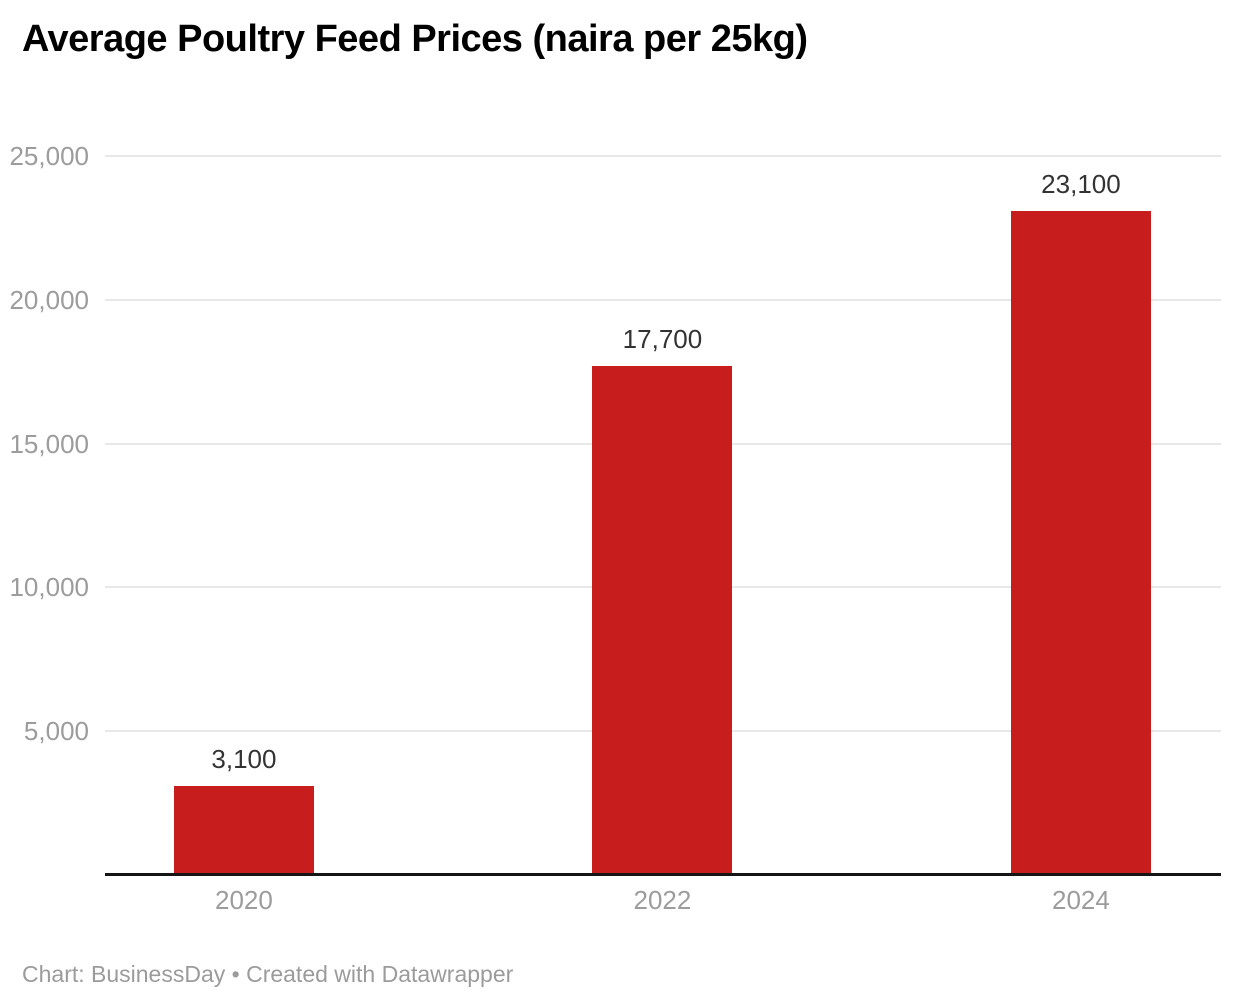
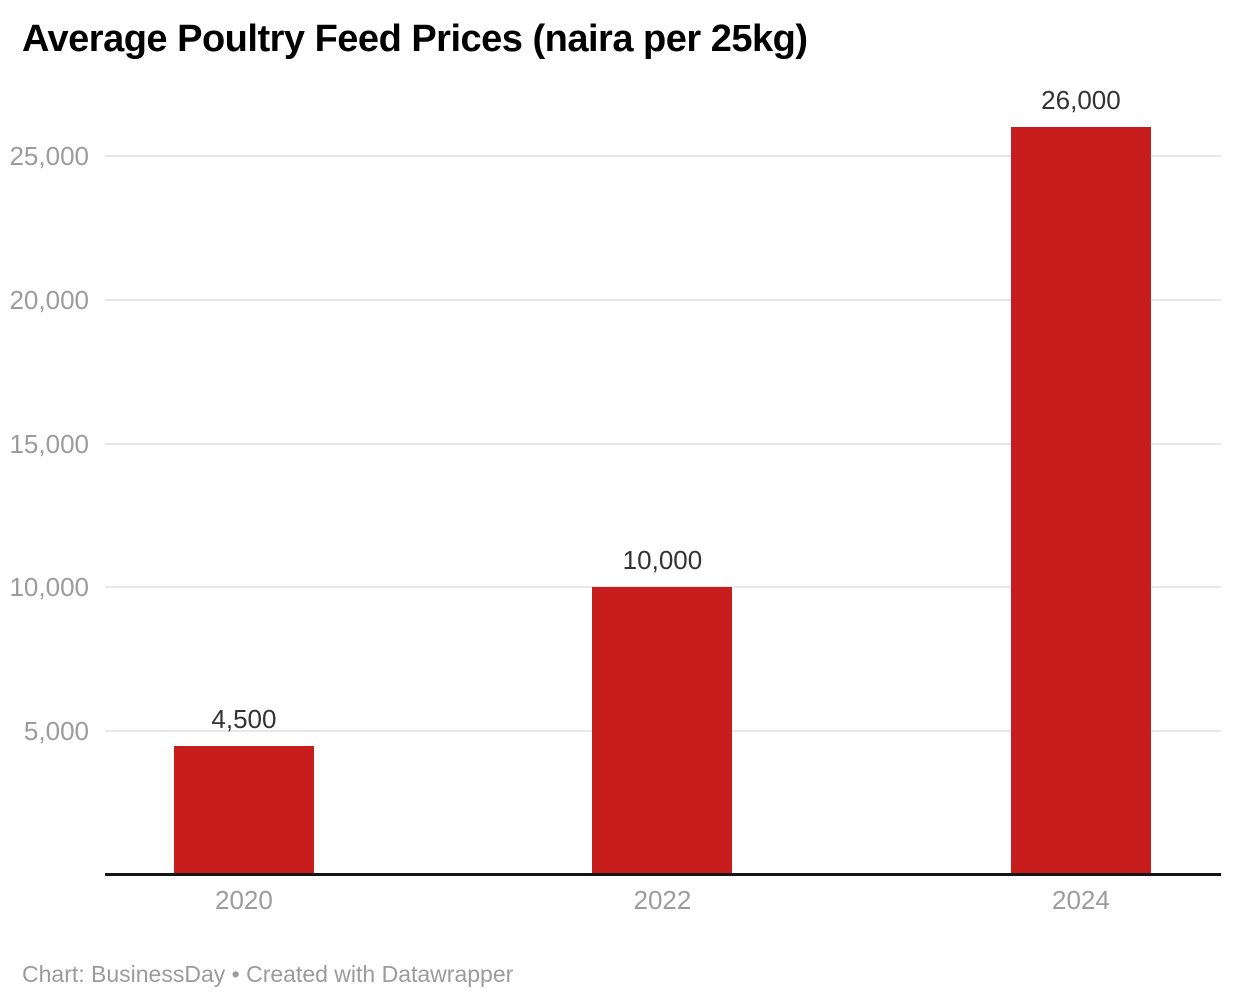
2020: 3,100 -> 4,500
2022: 17,700 -> 10,000
2024: 23,100 -> 26,000
